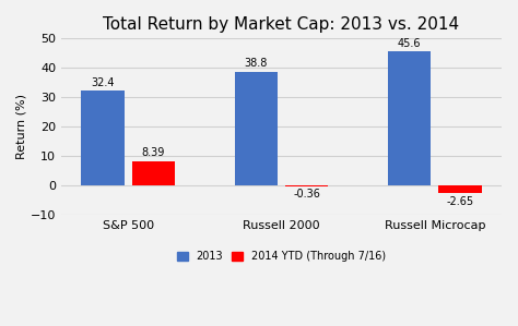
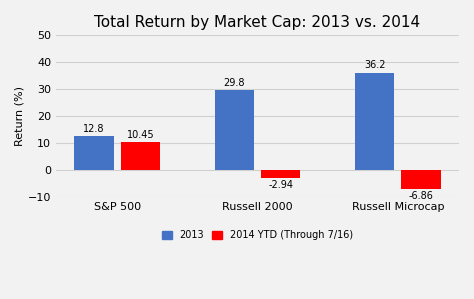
2013/S&P 500: 32.4 -> 12.8
2014 YTD (Through 7/16)/S&P 500: 8.39 -> 10.45
2013/Russell 2000: 38.8 -> 29.8
2014 YTD (Through 7/16)/Russell 2000: -0.36 -> -2.94
2013/Russell Microcap: 45.6 -> 36.2
2014 YTD (Through 7/16)/Russell Microcap: -2.65 -> -6.86
